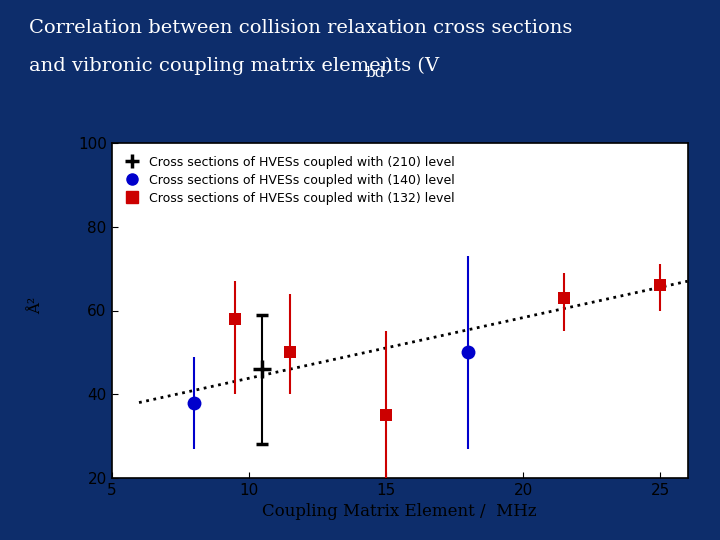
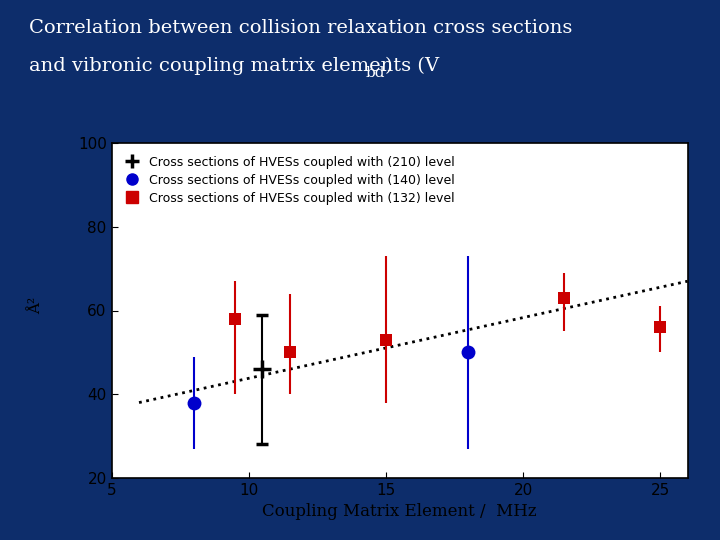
15: 35 -> 53
25: 66 -> 56
